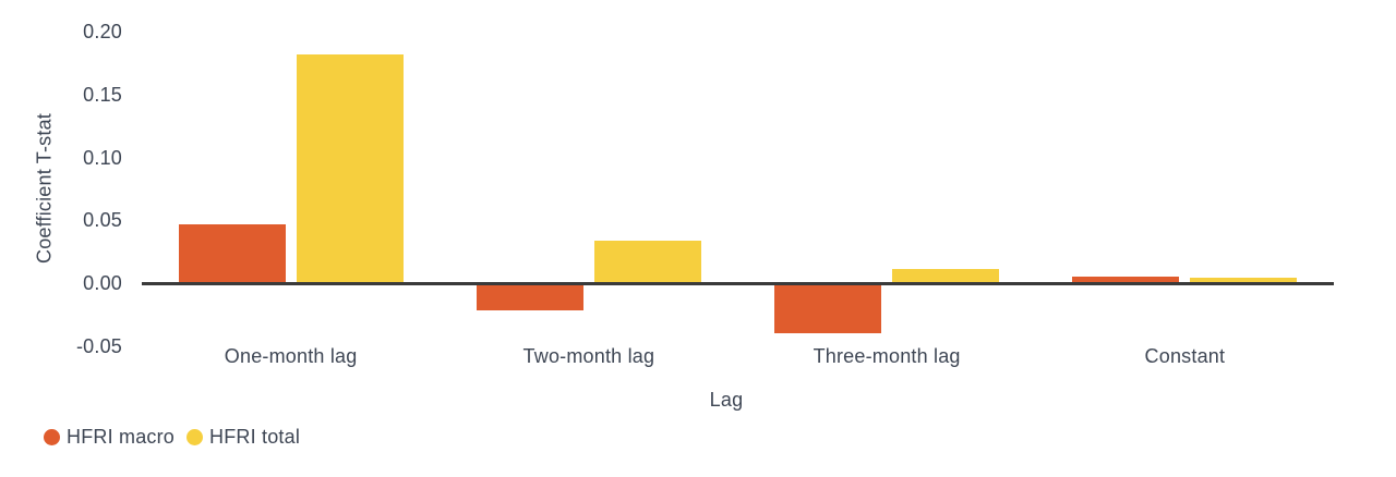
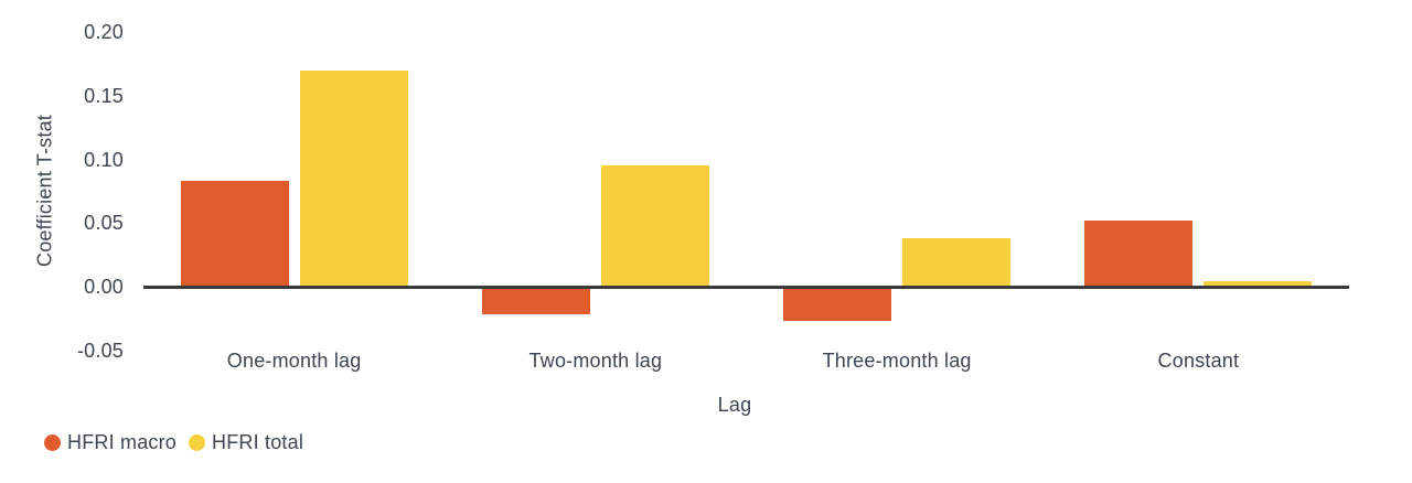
HFRI macro/One-month lag: 0.047 -> 0.083
HFRI total/One-month lag: 0.182 -> 0.170
HFRI total/Two-month lag: 0.034 -> 0.095
HFRI macro/Three-month lag: -0.038 -> -0.025
HFRI total/Three-month lag: 0.011 -> 0.038
HFRI macro/Constant: 0.005 -> 0.052
